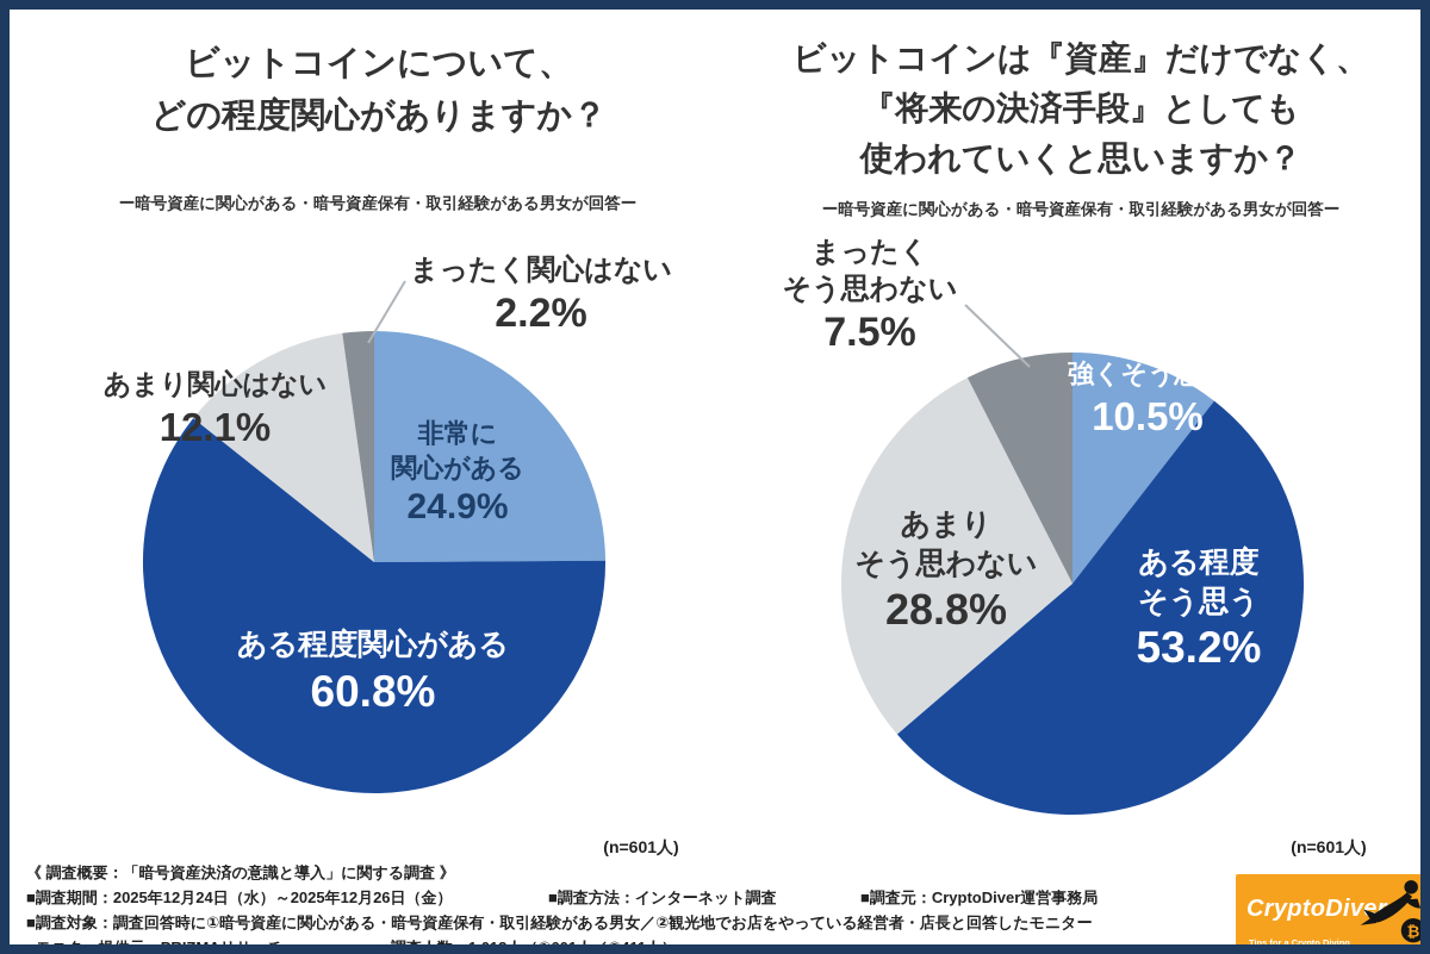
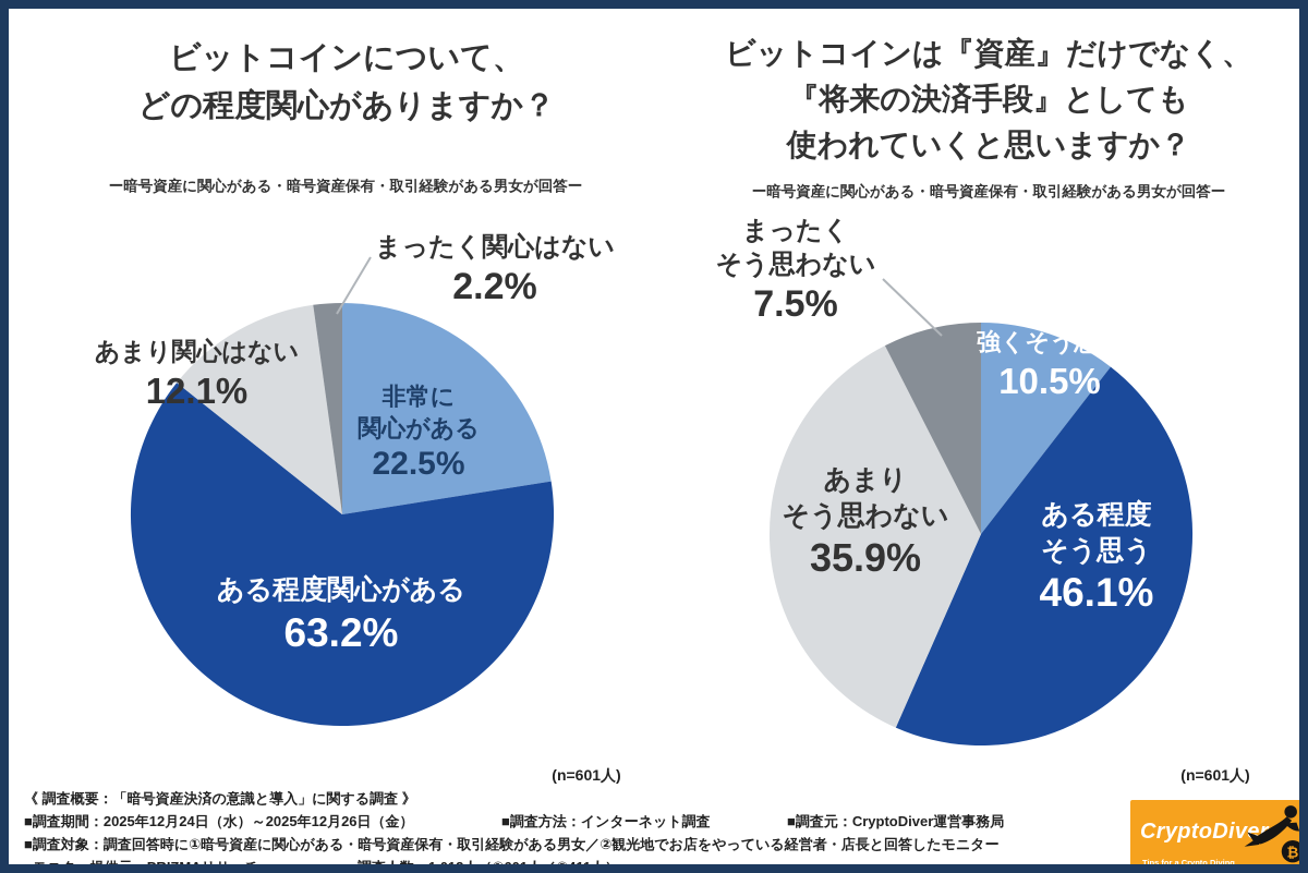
ビットコインについて、どの程度関心がありますか？/非常に関心がある: 24.9% -> 22.5%
ビットコインについて、どの程度関心がありますか？/ある程度関心がある: 60.8% -> 63.2%
ビットコインは『資産』だけでなく、『将来の決済手段』としても使われていくと思いますか？/ある程度そう思う: 53.2% -> 46.1%
ビットコインは『資産』だけでなく、『将来の決済手段』としても使われていくと思いますか？/あまりそう思わない: 28.8% -> 35.9%
